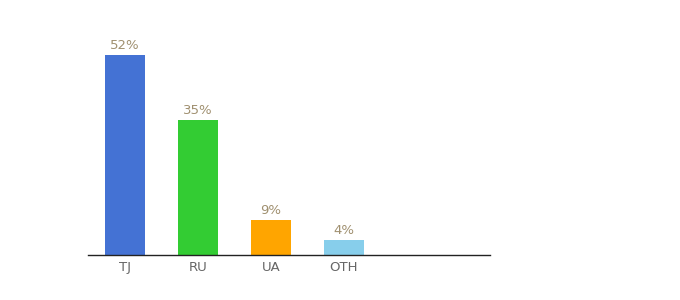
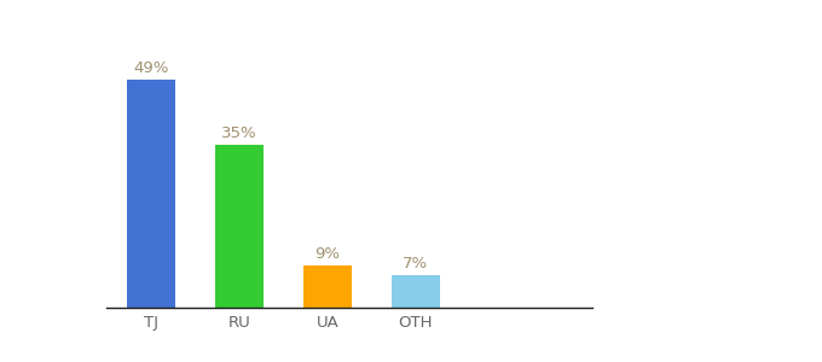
TJ: 52% -> 49%
OTH: 4% -> 7%
